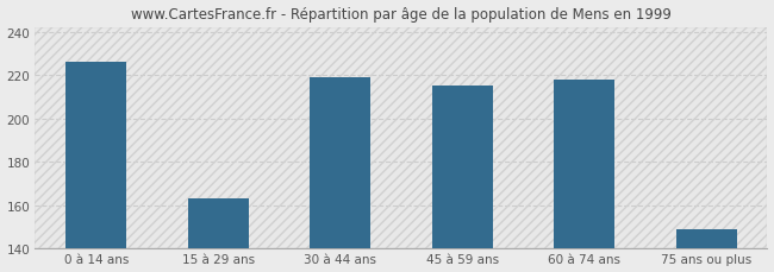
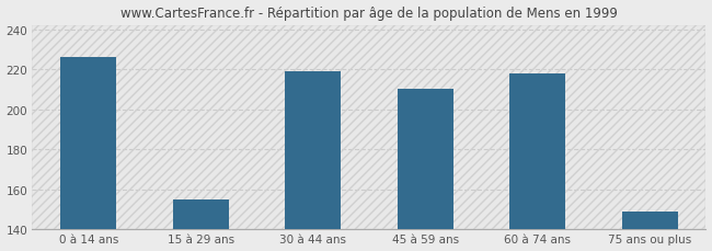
15 à 29 ans: 163 -> 155
45 à 59 ans: 215 -> 210
